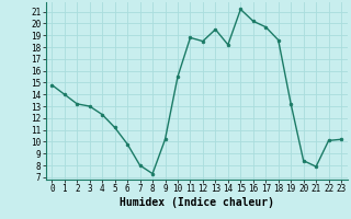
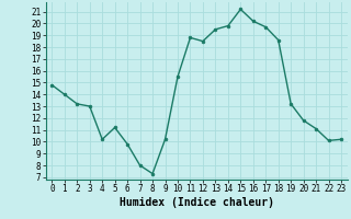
4: 12.3 -> 10.2
14: 18.2 -> 19.8
20: 8.4 -> 11.8
21: 7.9 -> 11.1
